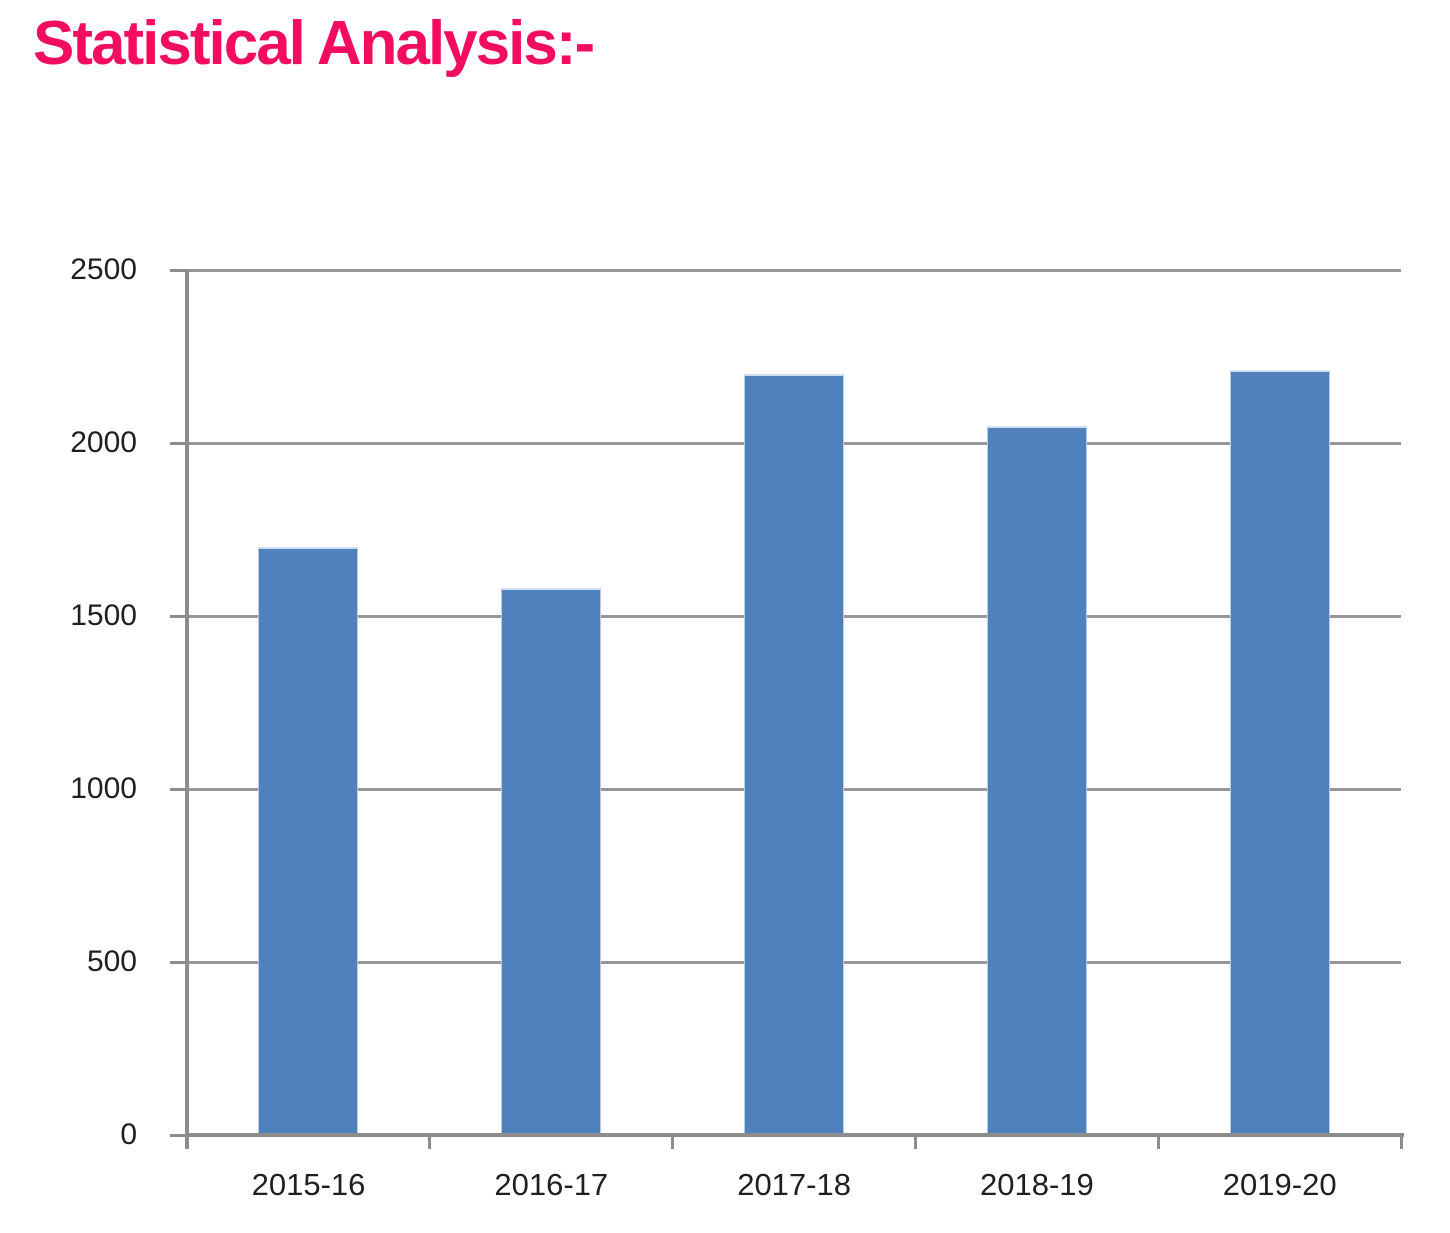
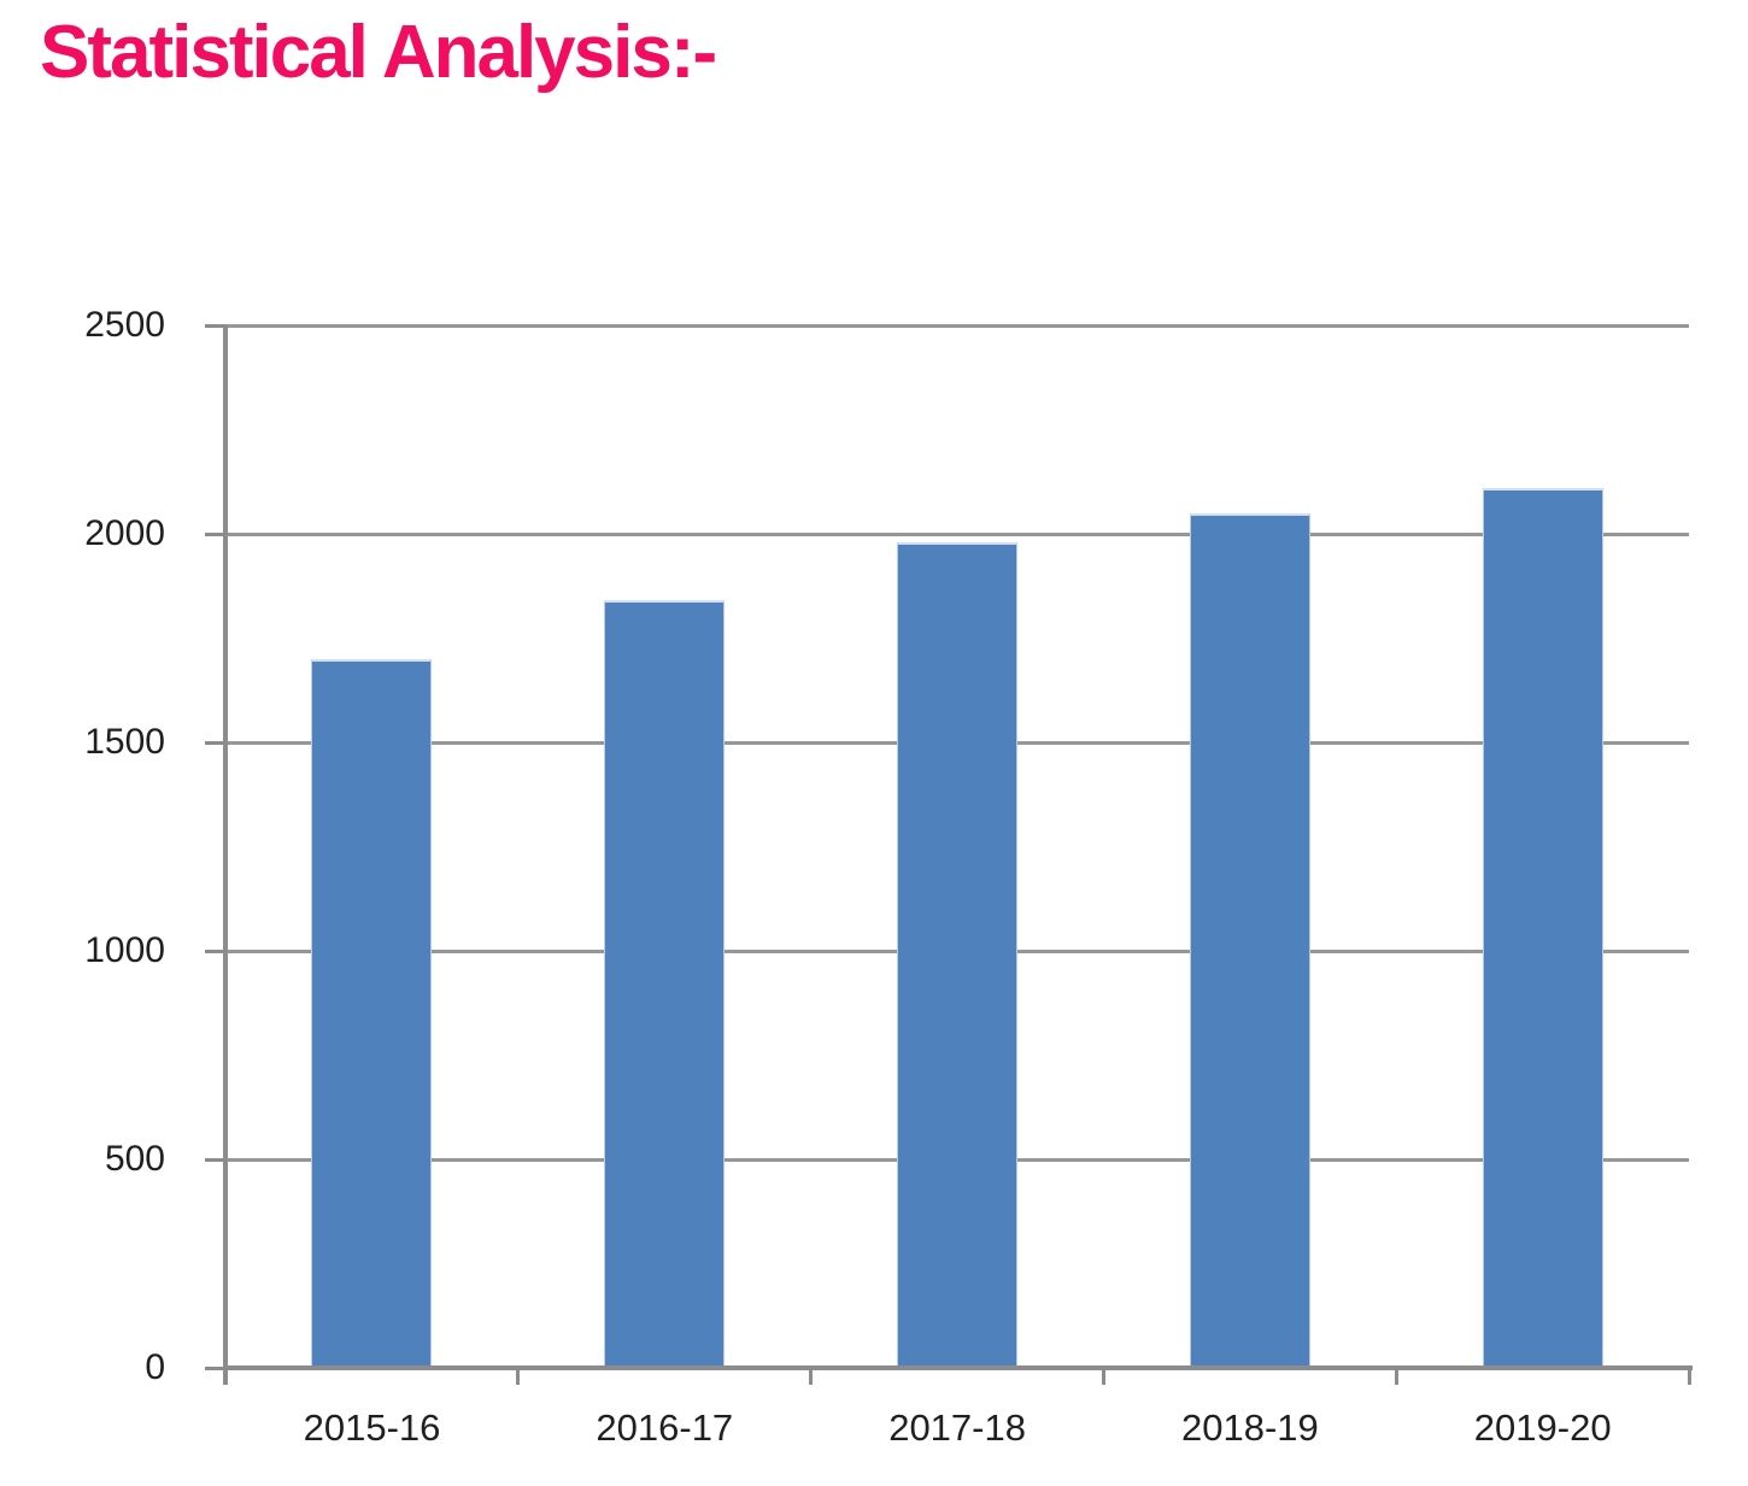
2016-17: 1580 -> 1840
2017-18: 2200 -> 1980
2019-20: 2210 -> 2110
